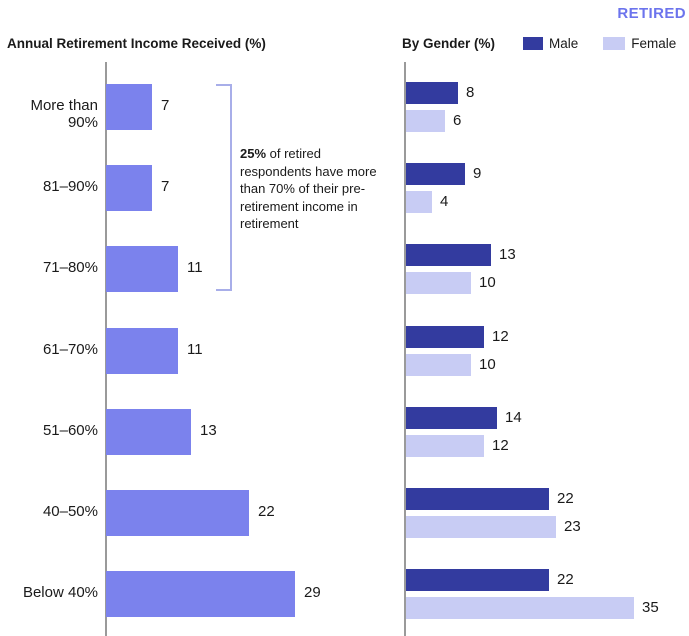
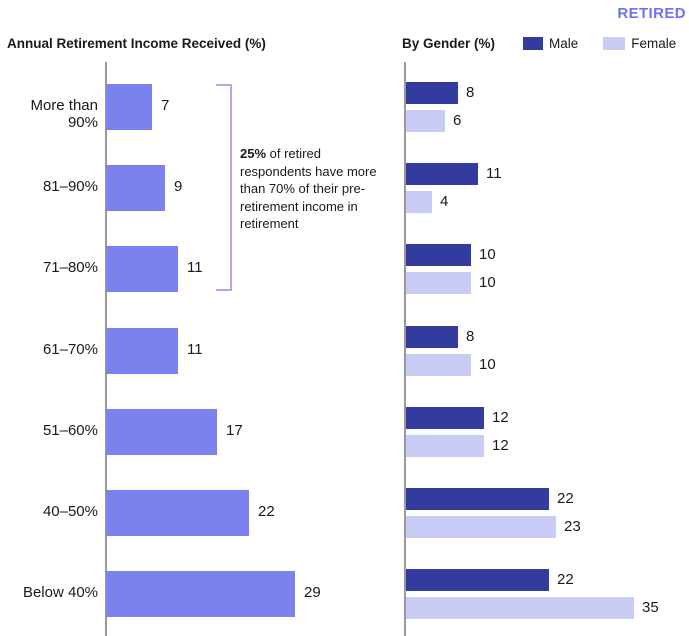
Annual Retirement Income Received (%)/81–90%: 7 -> 9
Annual Retirement Income Received (%)/51–60%: 13 -> 17
By Gender (%)/Male/81–90%: 9 -> 11
By Gender (%)/Male/71–80%: 13 -> 10
By Gender (%)/Male/61–70%: 12 -> 8
By Gender (%)/Male/51–60%: 14 -> 12
